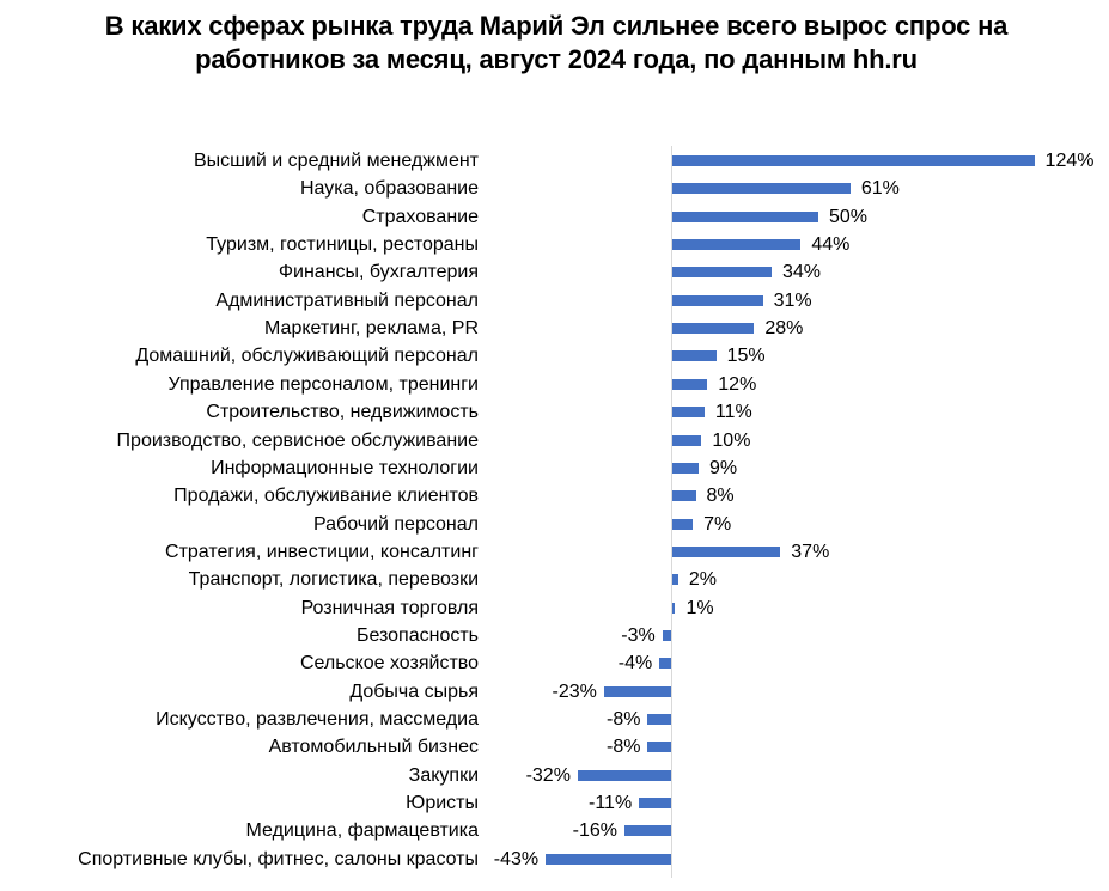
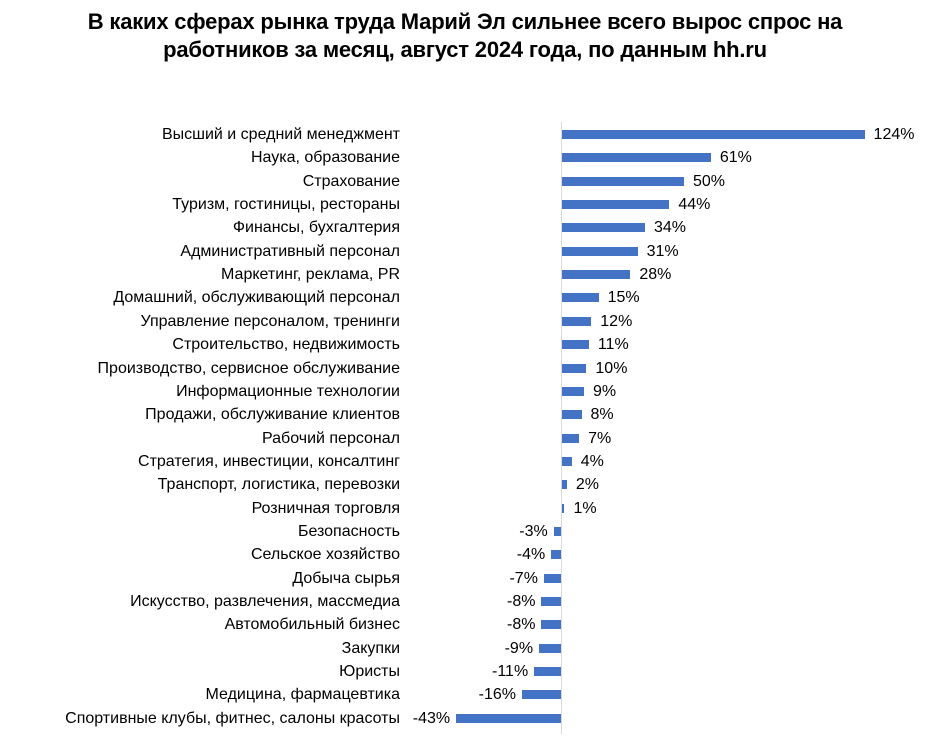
Стратегия, инвестиции, консалтинг: 37% -> 4%
Добыча сырья: -23% -> -7%
Закупки: -32% -> -9%
